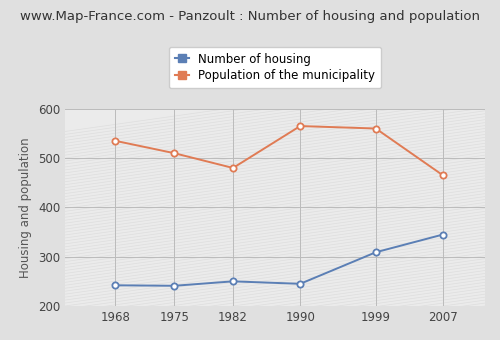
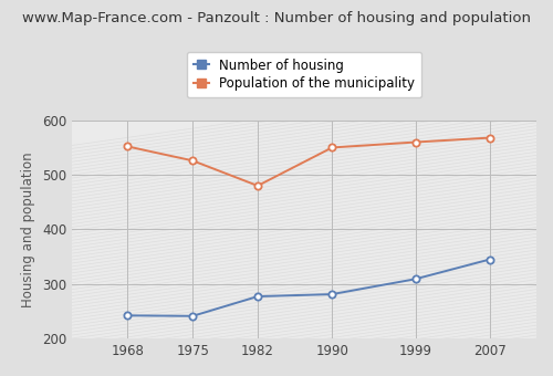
Population of the municipality/1968: 535 -> 552
Population of the municipality/1975: 510 -> 526
Number of housing/1982: 250 -> 277
Number of housing/1990: 245 -> 281
Population of the municipality/1990: 565 -> 550
Population of the municipality/2007: 465 -> 568
